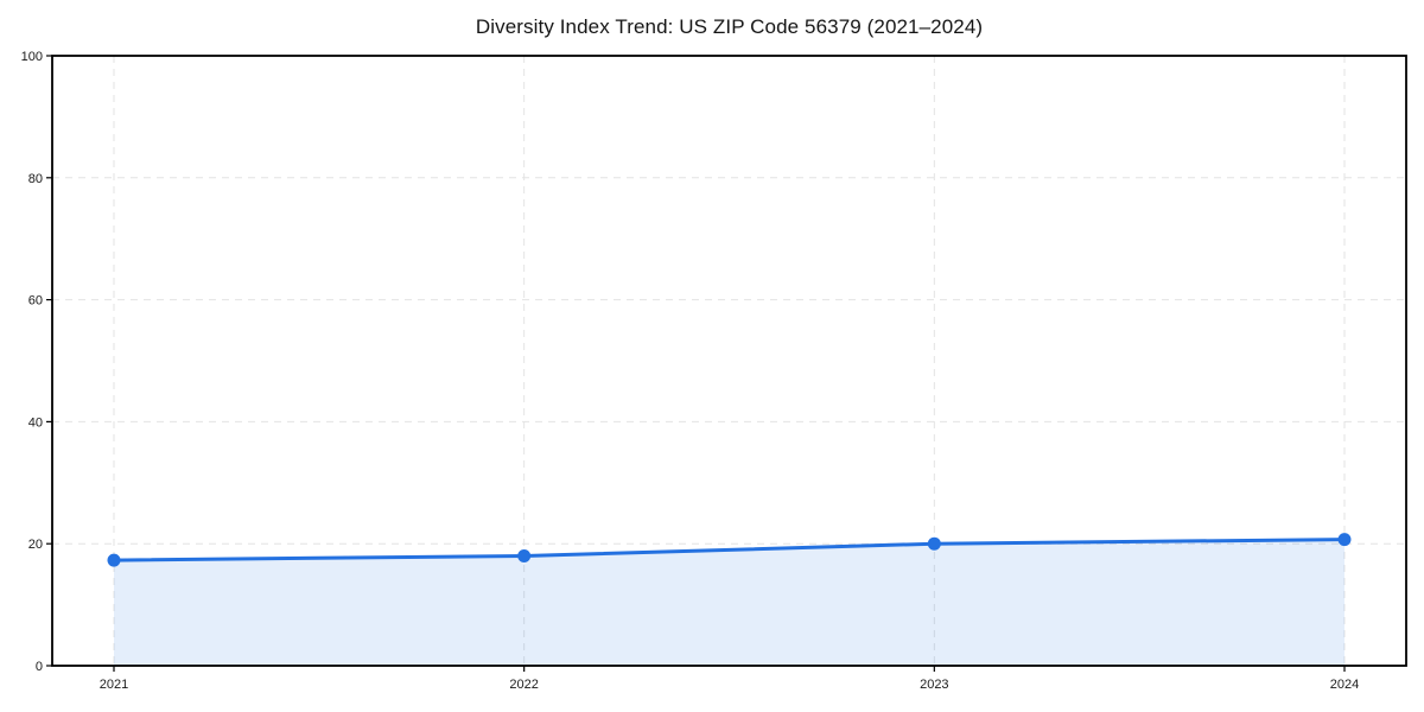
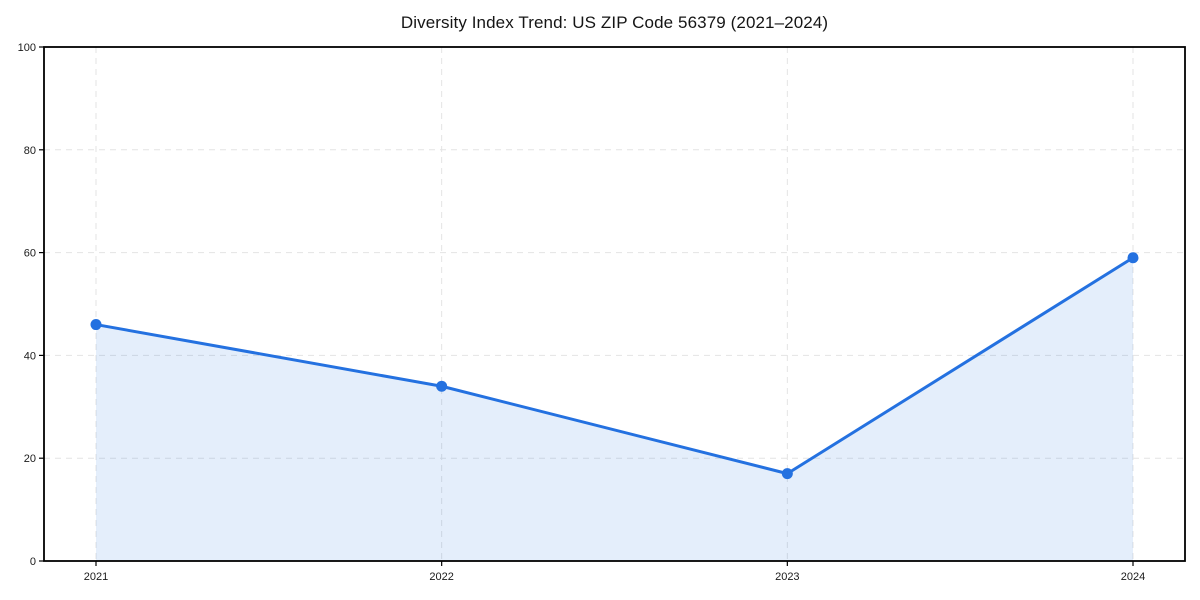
2021: 17 -> 46
2022: 18 -> 34
2023: 20 -> 17
2024: 21 -> 59
